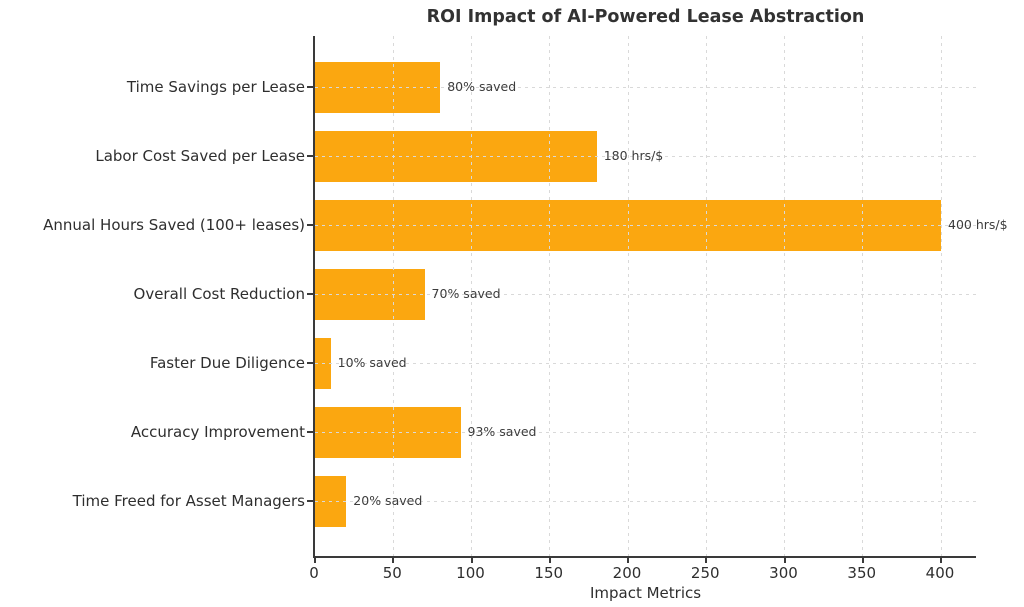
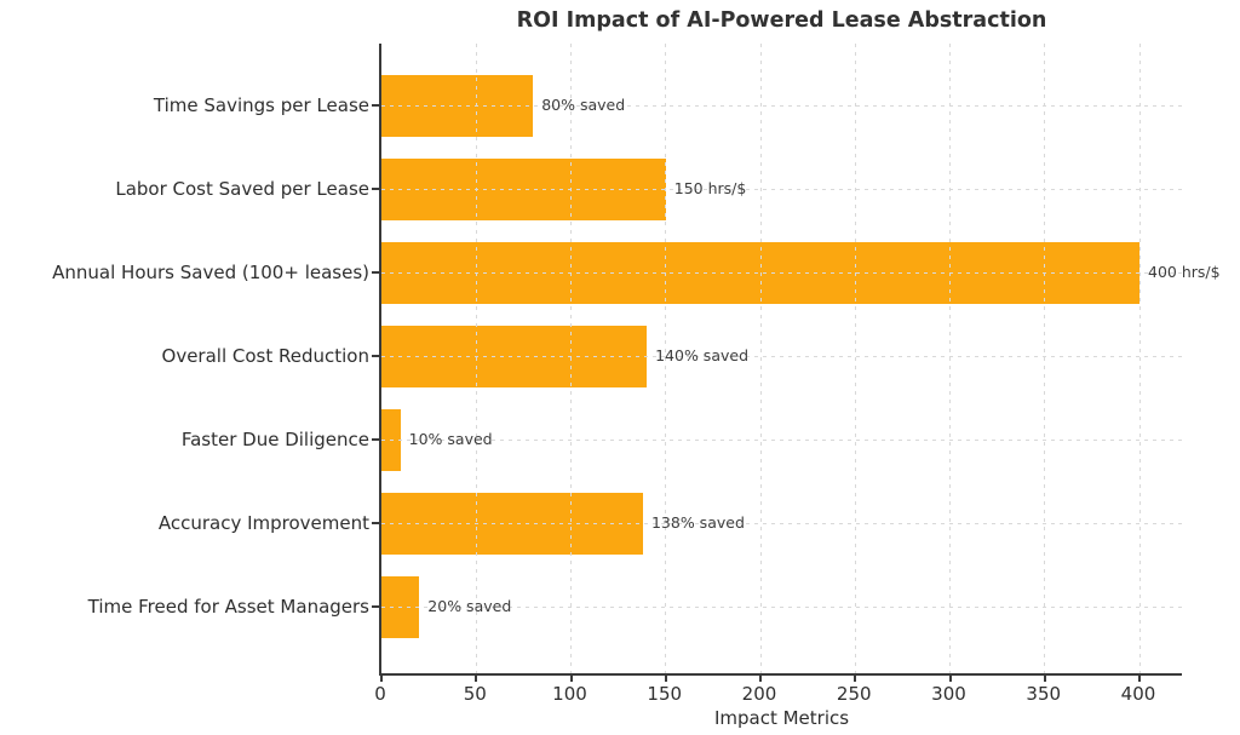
Labor Cost Saved per Lease: 180 -> 150
Overall Cost Reduction: 70% -> 140%
Accuracy Improvement: 93% -> 138%
